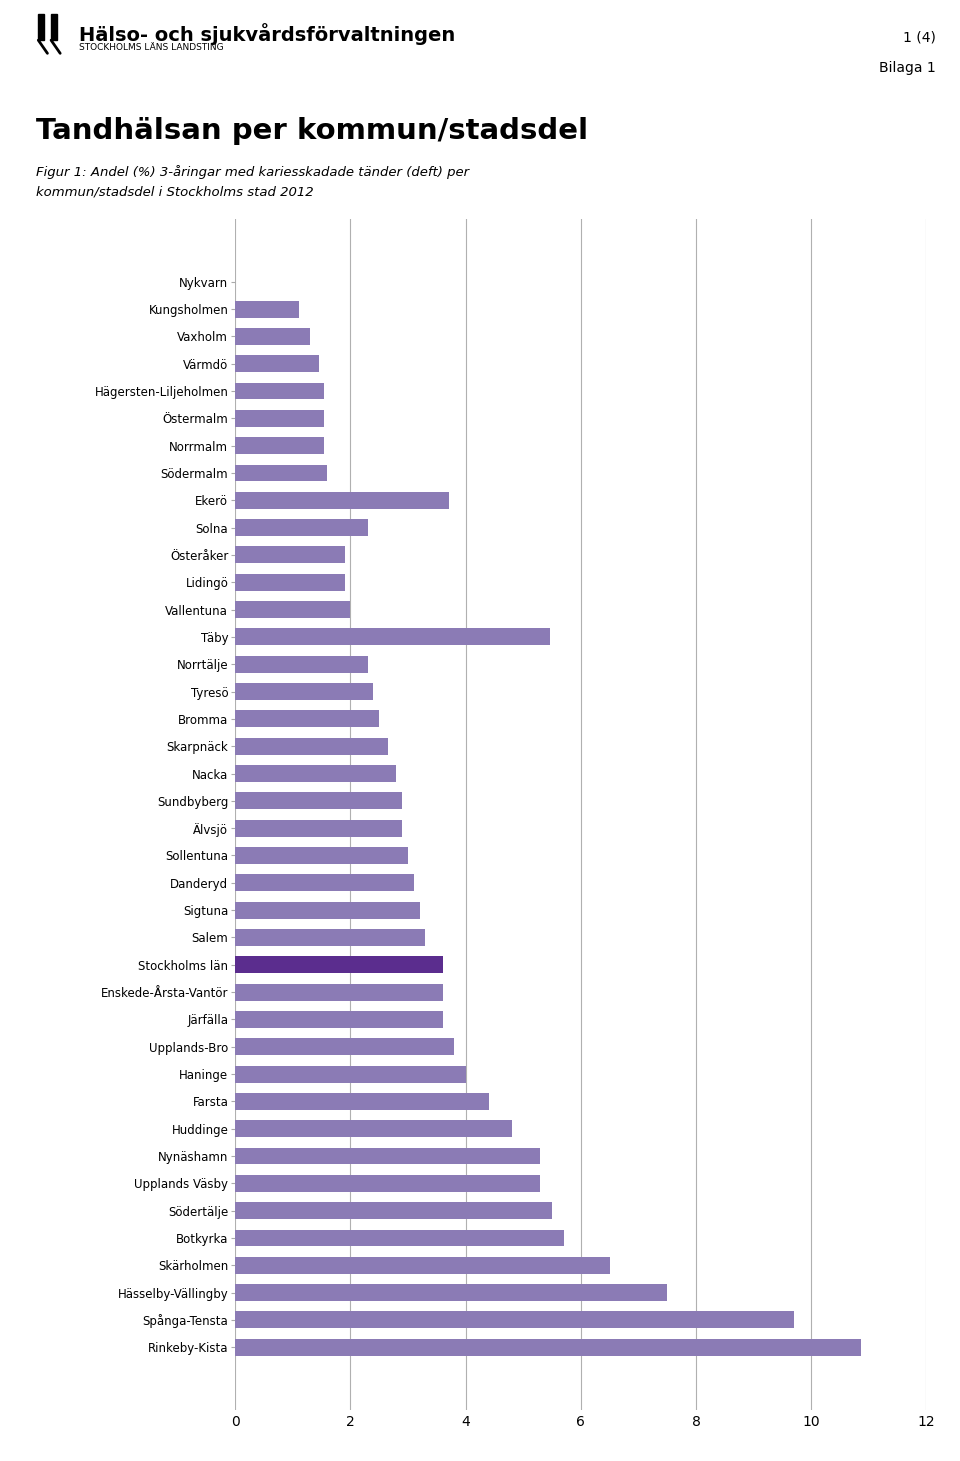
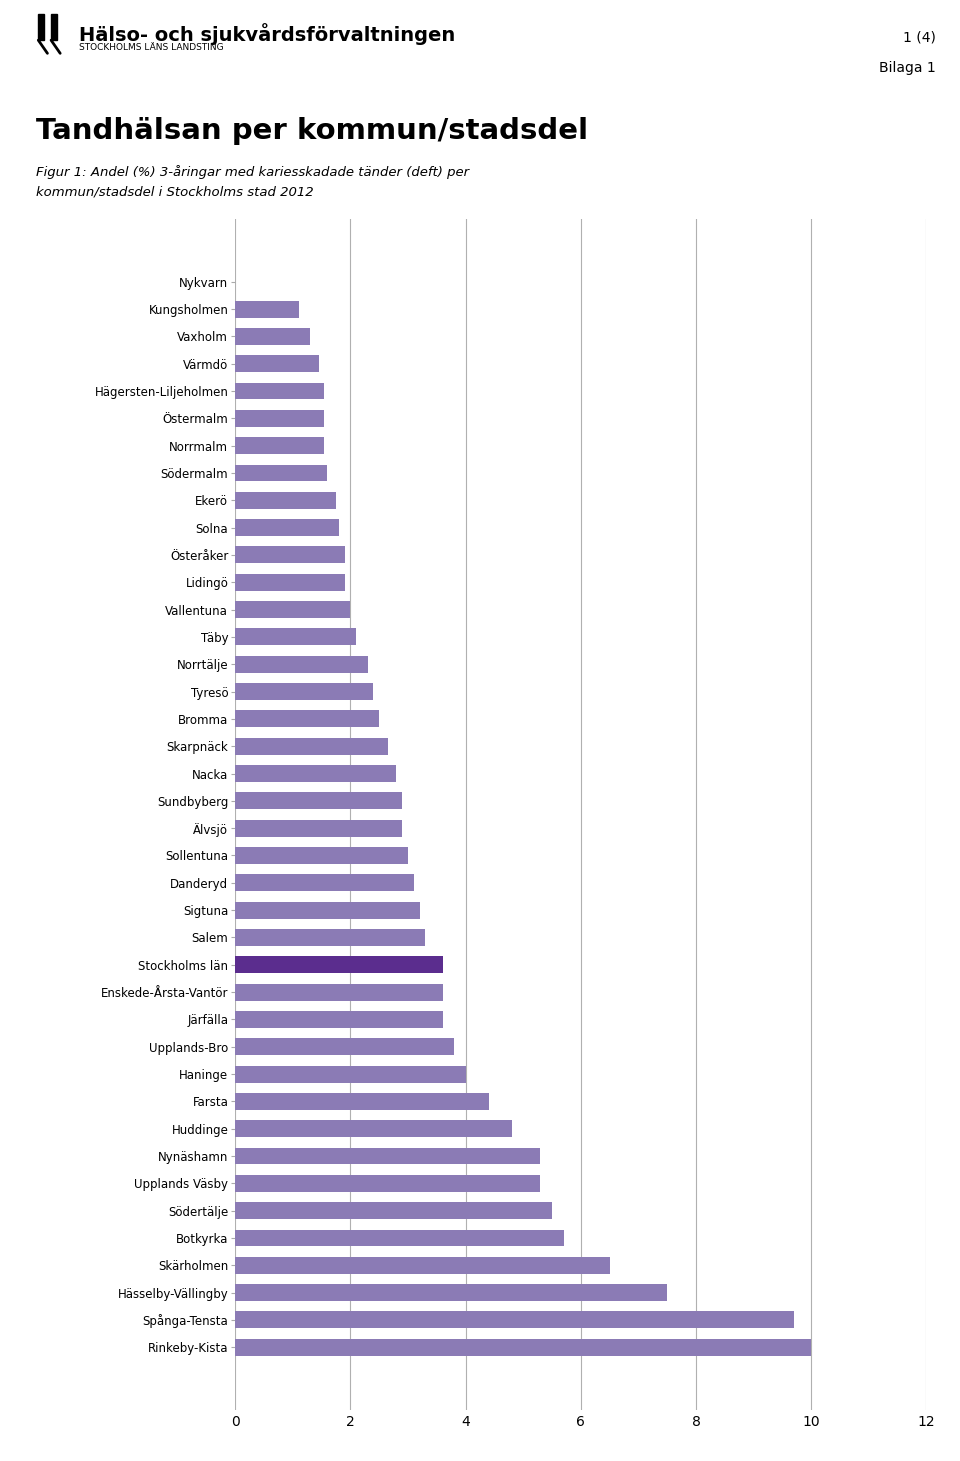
Ekerö: 3.72 -> 1.75
Solna: 2.30 -> 1.80
Täby: 5.46 -> 2.10
Rinkeby-Kista: 10.86 -> 10.00
